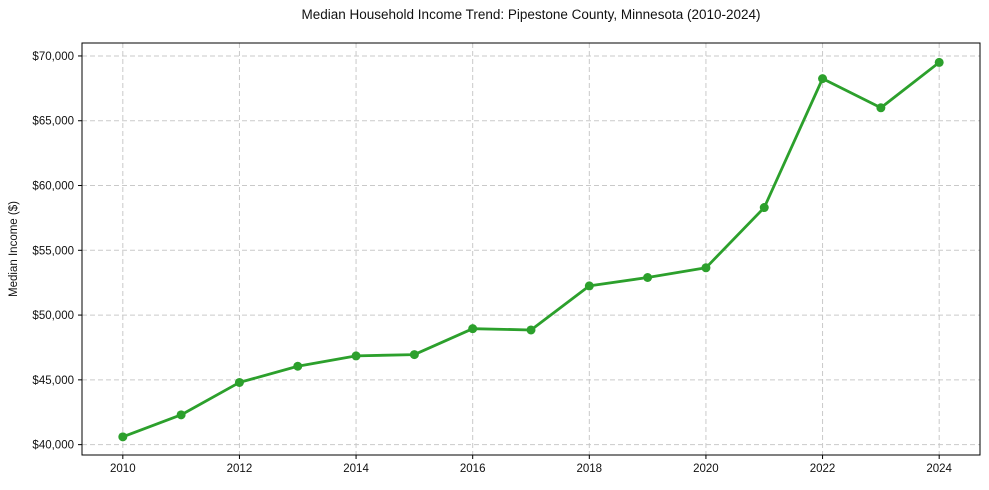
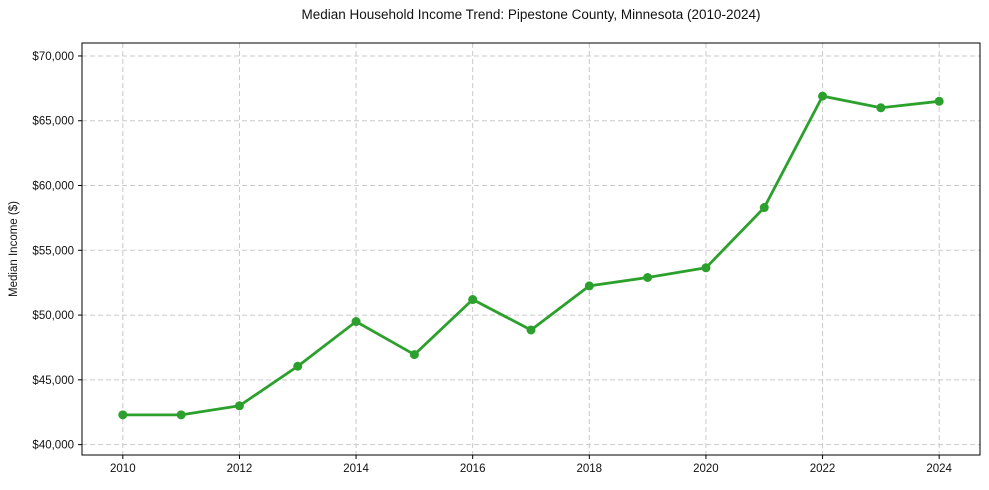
2010: $40600 -> $42300
2012: $44800 -> $43000
2014: $46800 -> $49500
2016: $49000 -> $51200
2022: $68200 -> $66900
2024: $69500 -> $66500
